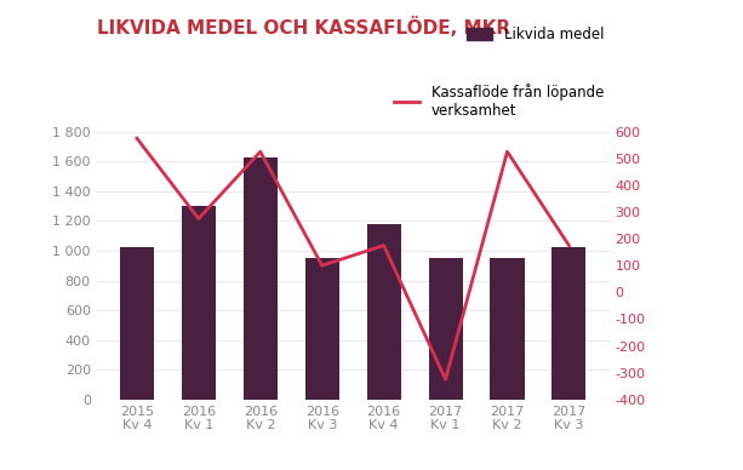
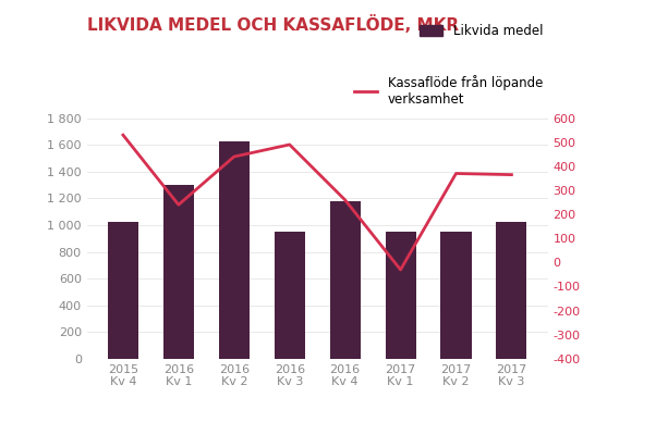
Kassaflöde från löpande verksamhet/2015 Kv 4: 575 -> 530
Kassaflöde från löpande verksamhet/2016 Kv 1: 275 -> 240
Kassaflöde från löpande verksamhet/2016 Kv 2: 525 -> 440
Kassaflöde från löpande verksamhet/2016 Kv 3: 100 -> 490
Kassaflöde från löpande verksamhet/2016 Kv 4: 175 -> 260
Kassaflöde från löpande verksamhet/2017 Kv 1: -325 -> -30
Kassaflöde från löpande verksamhet/2017 Kv 2: 525 -> 370
Kassaflöde från löpande verksamhet/2017 Kv 3: 175 -> 365
